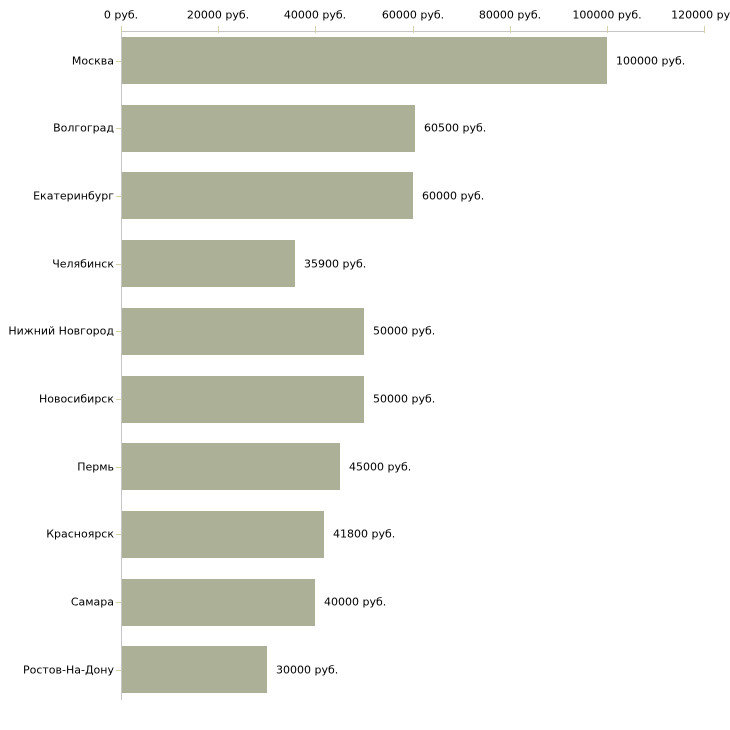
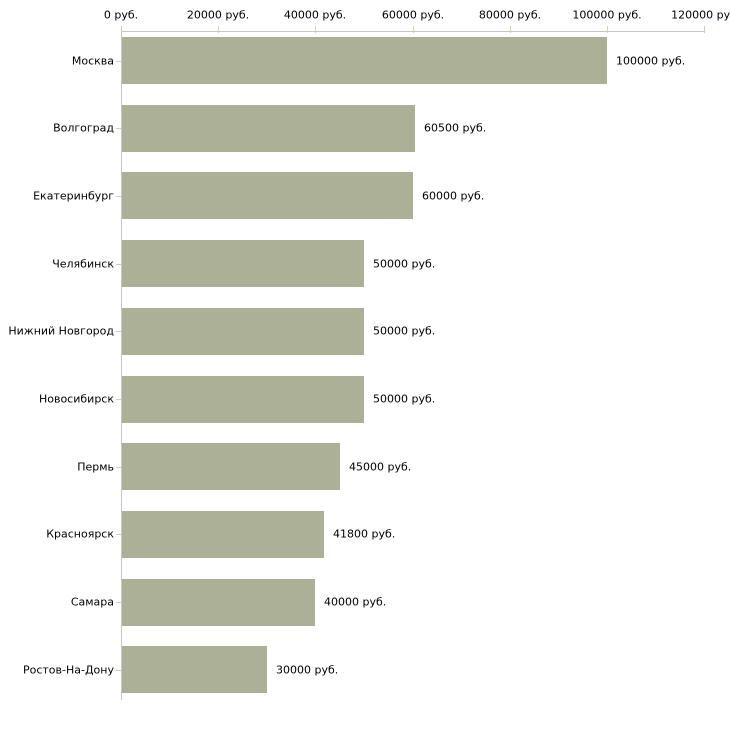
Челябинск: 35900 -> 50000
